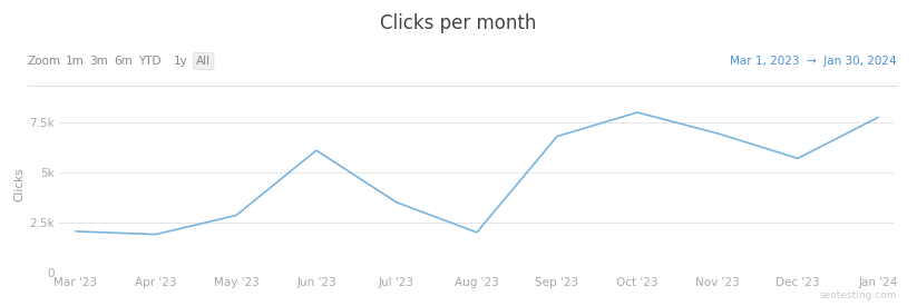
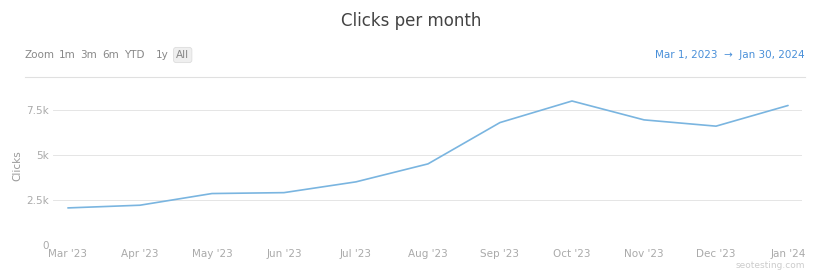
Apr '23: 1.9k -> 2.2k
Jun '23: 6.1k -> 2.9k
Aug '23: 2.0k -> 4.5k
Dec '23: 5.7k -> 6.6k
